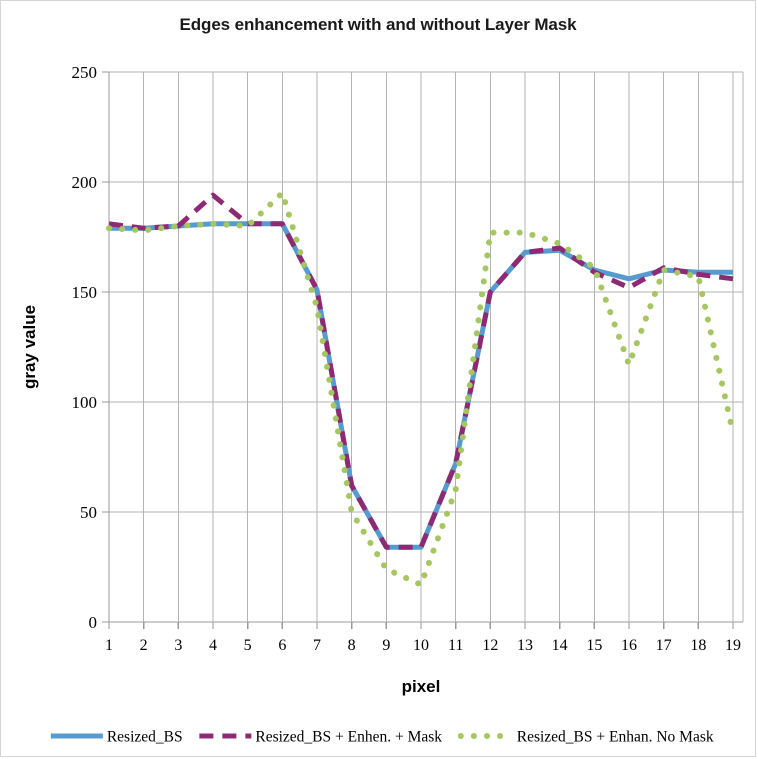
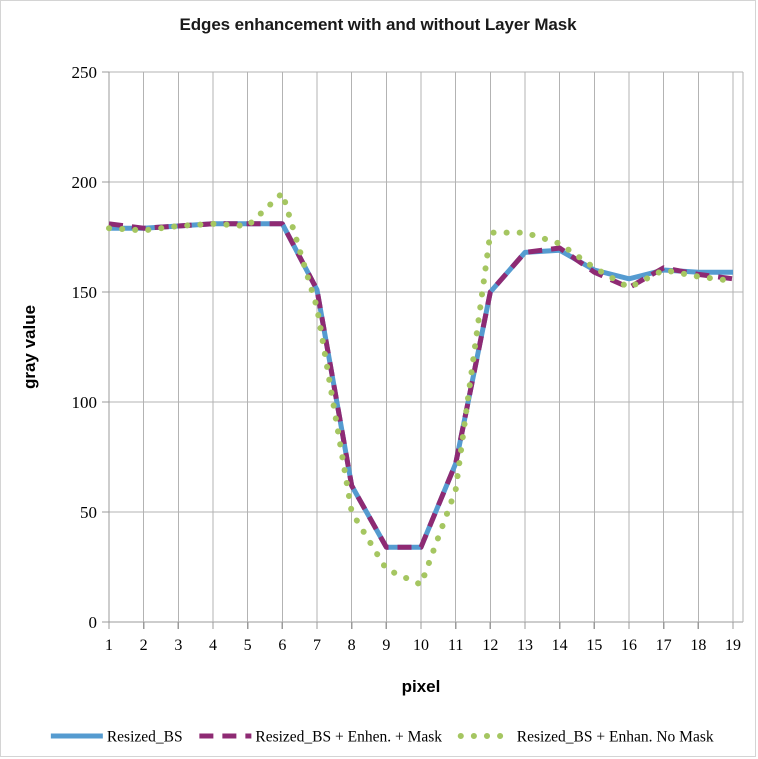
Resized_BS + Enhen. + Mask/4: 194 -> 181
Resized_BS + Enhan. No Mask/16: 117 -> 152
Resized_BS + Enhan. No Mask/19: 86 -> 155
